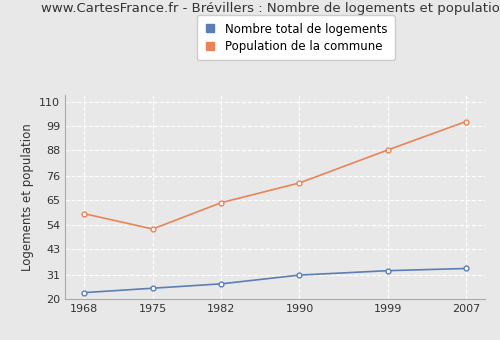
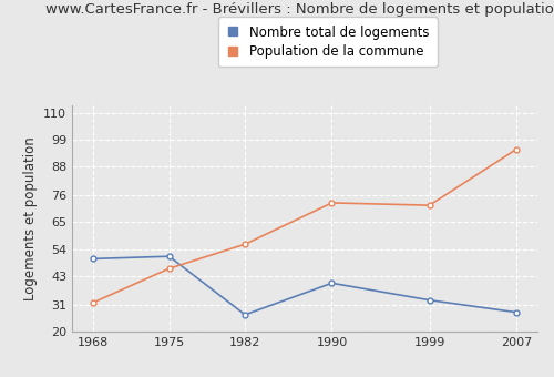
Nombre total de logements/1968: 23 -> 50
Population de la commune/1968: 59 -> 32
Nombre total de logements/1975: 25 -> 51
Population de la commune/1975: 52 -> 46
Population de la commune/1982: 64 -> 56
Nombre total de logements/1990: 31 -> 40
Population de la commune/1999: 88 -> 72
Nombre total de logements/2007: 34 -> 28
Population de la commune/2007: 101 -> 95
